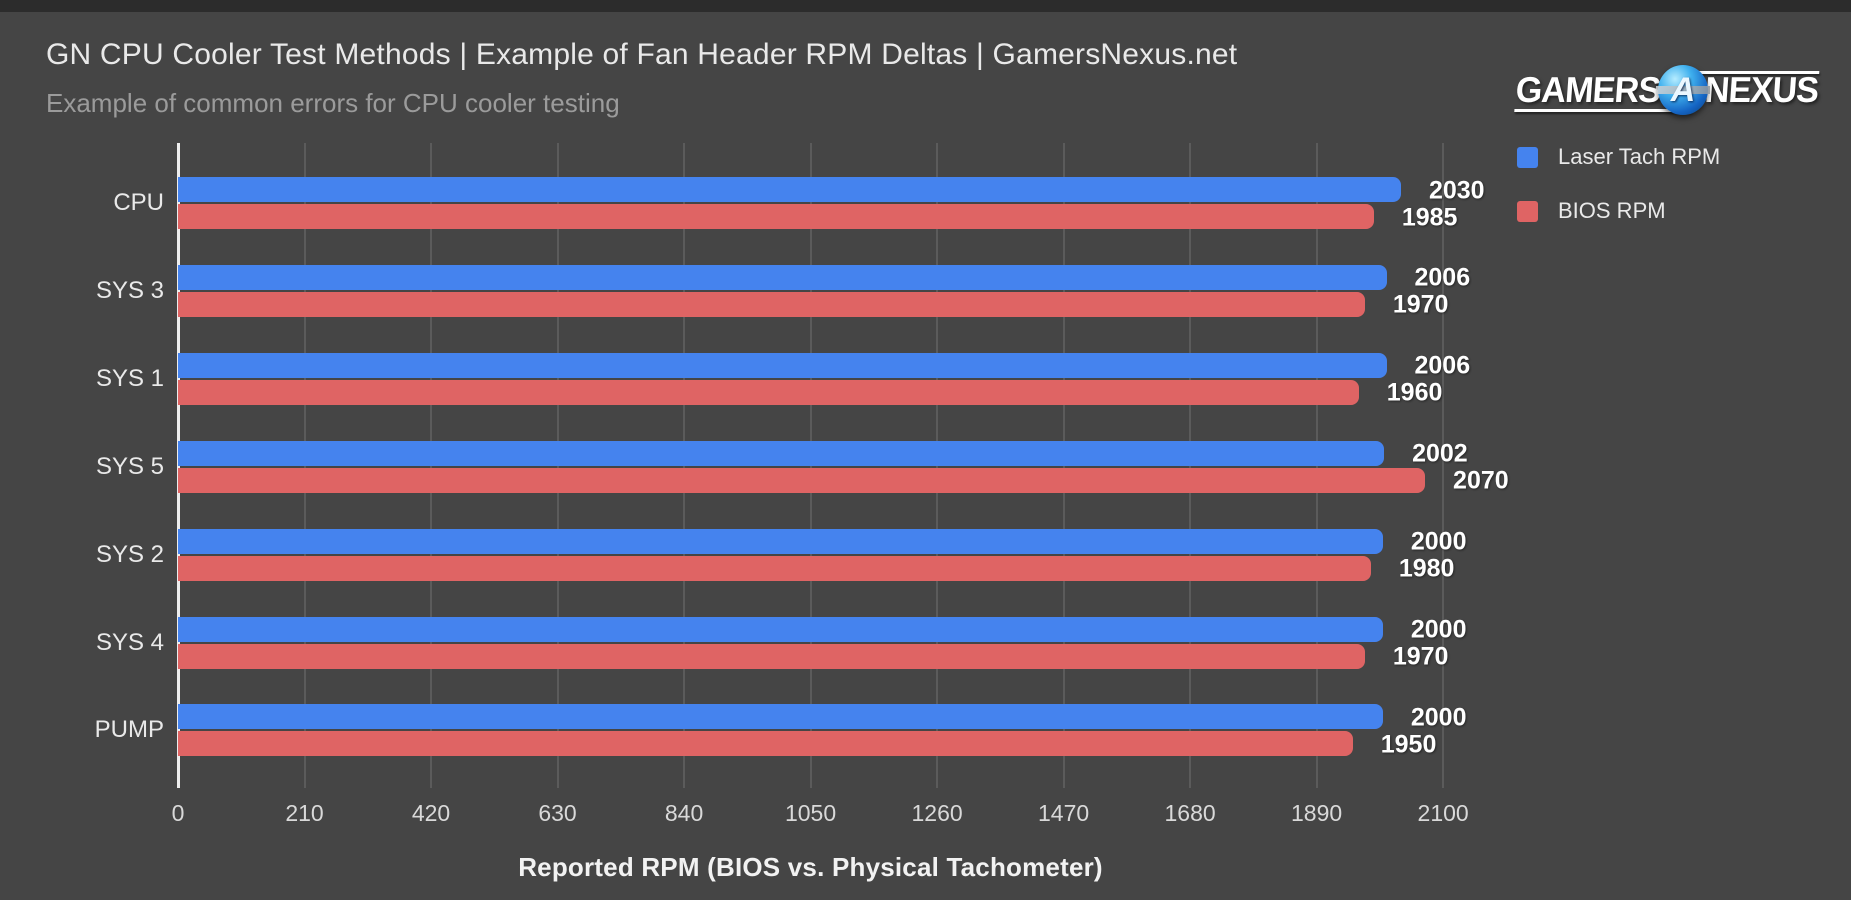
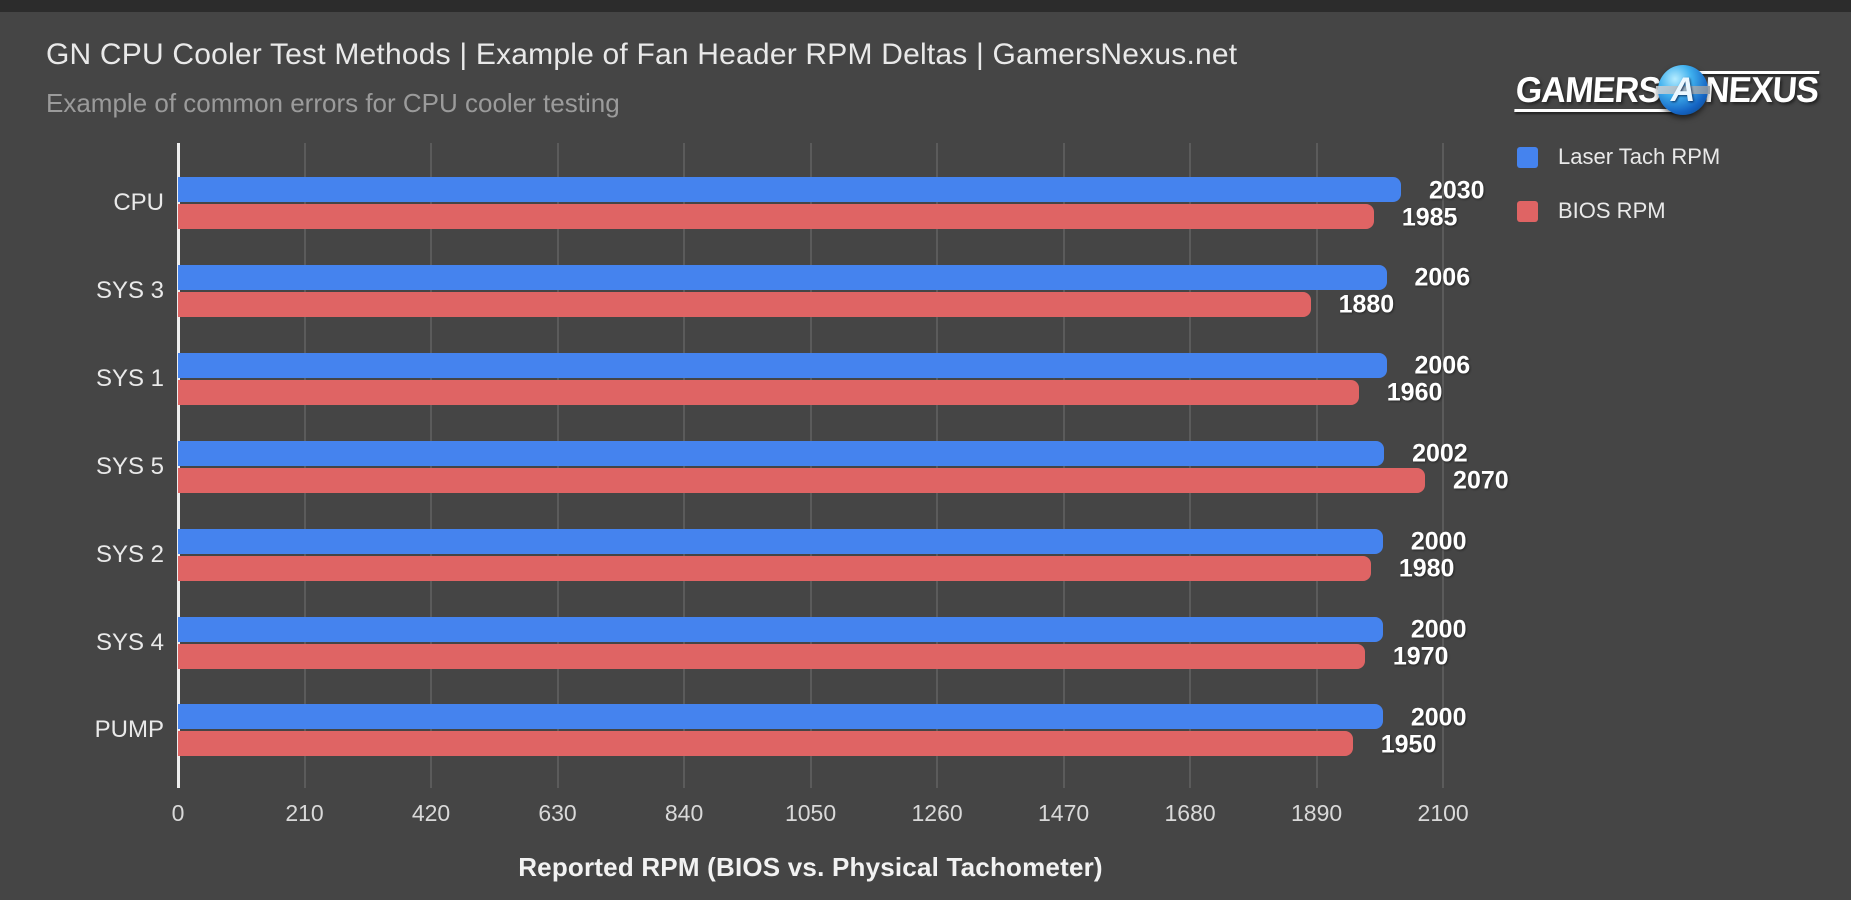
BIOS RPM/SYS 3: 1970 -> 1880
